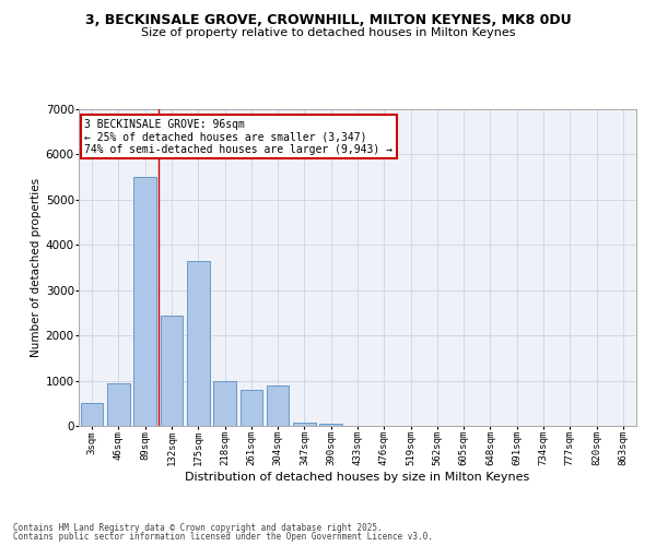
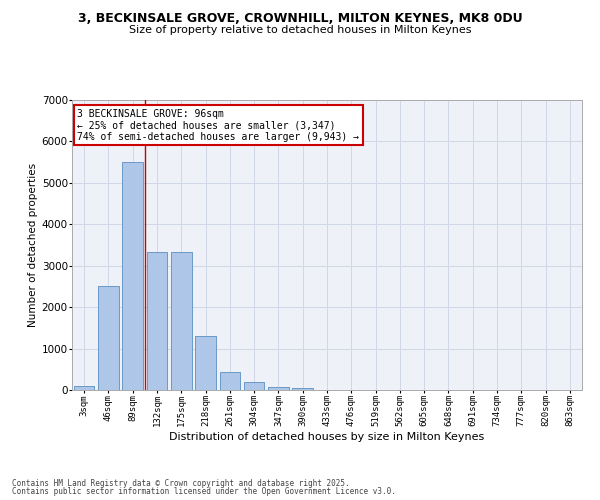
3sqm: 500 -> 100
46sqm: 950 -> 2500
132sqm: 2450 -> 3330
175sqm: 3650 -> 3330
218sqm: 1000 -> 1300
261sqm: 800 -> 430
304sqm: 900 -> 200
